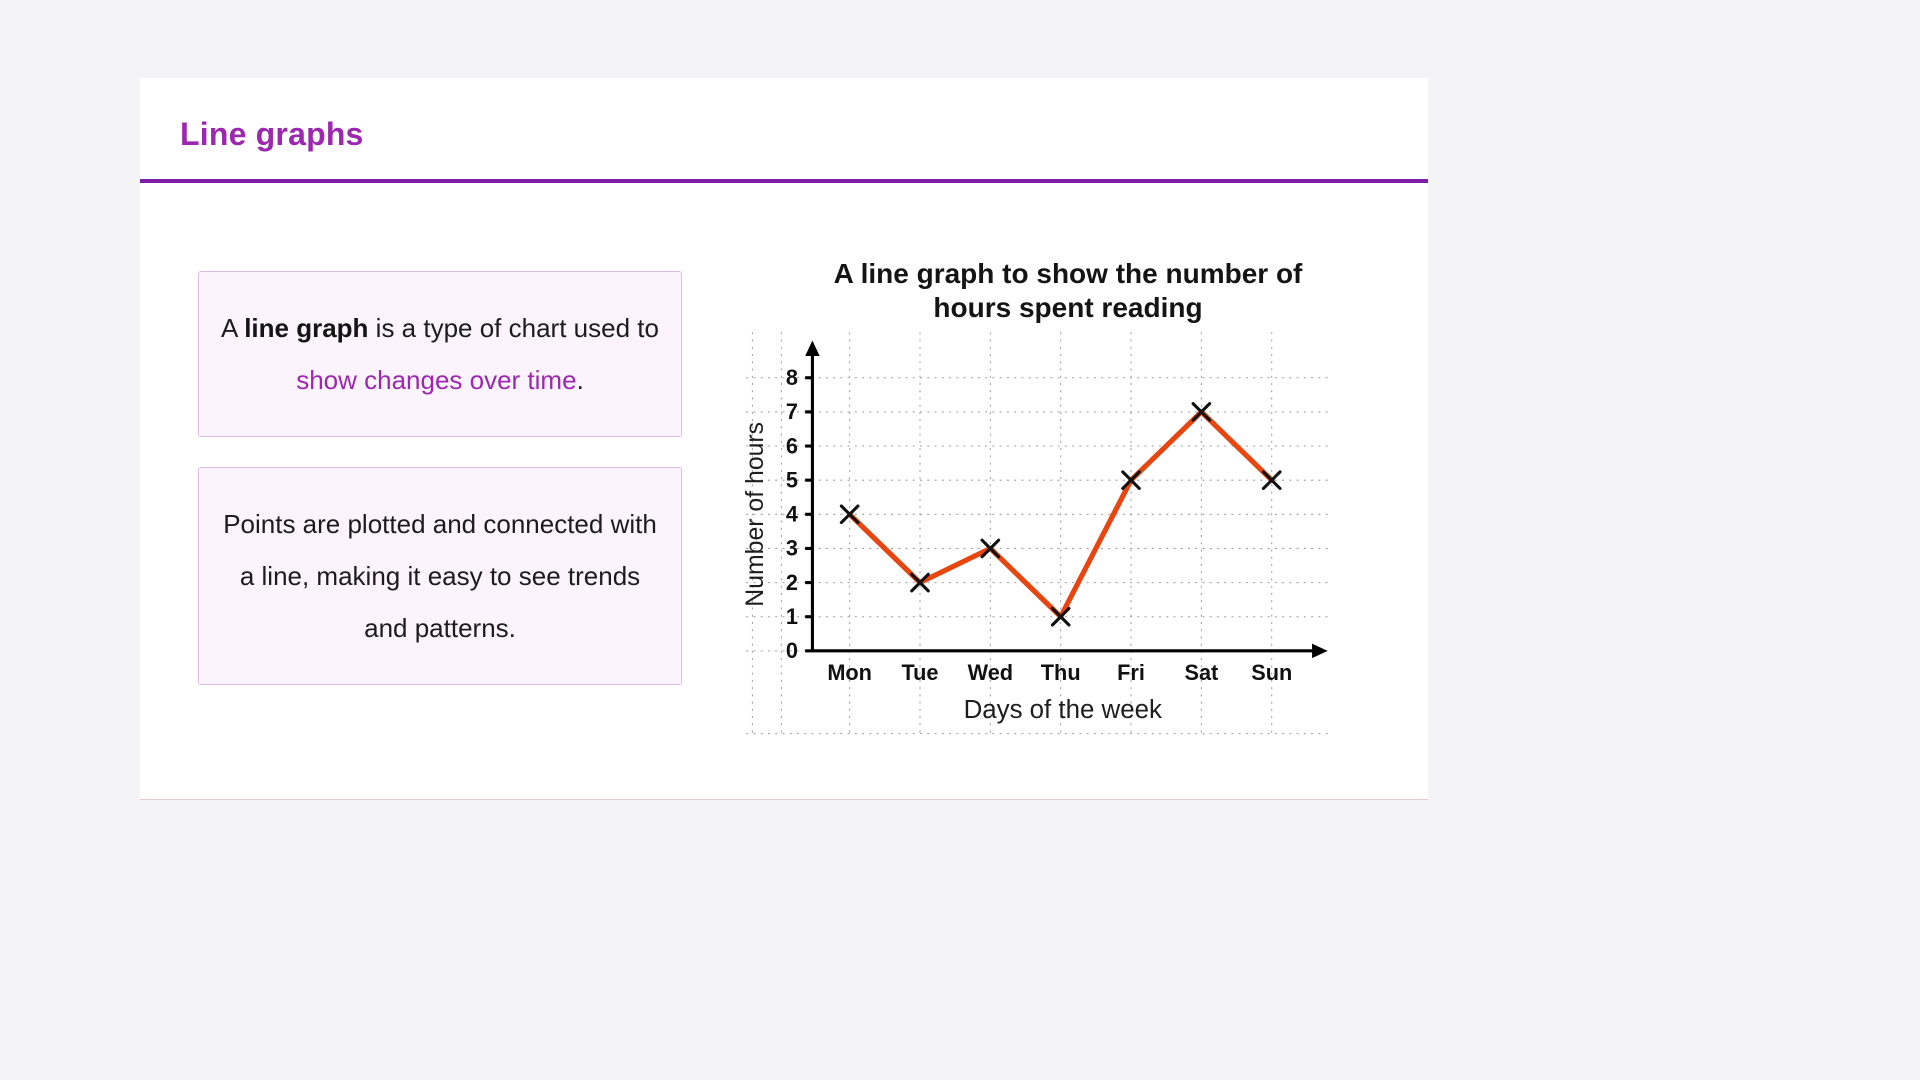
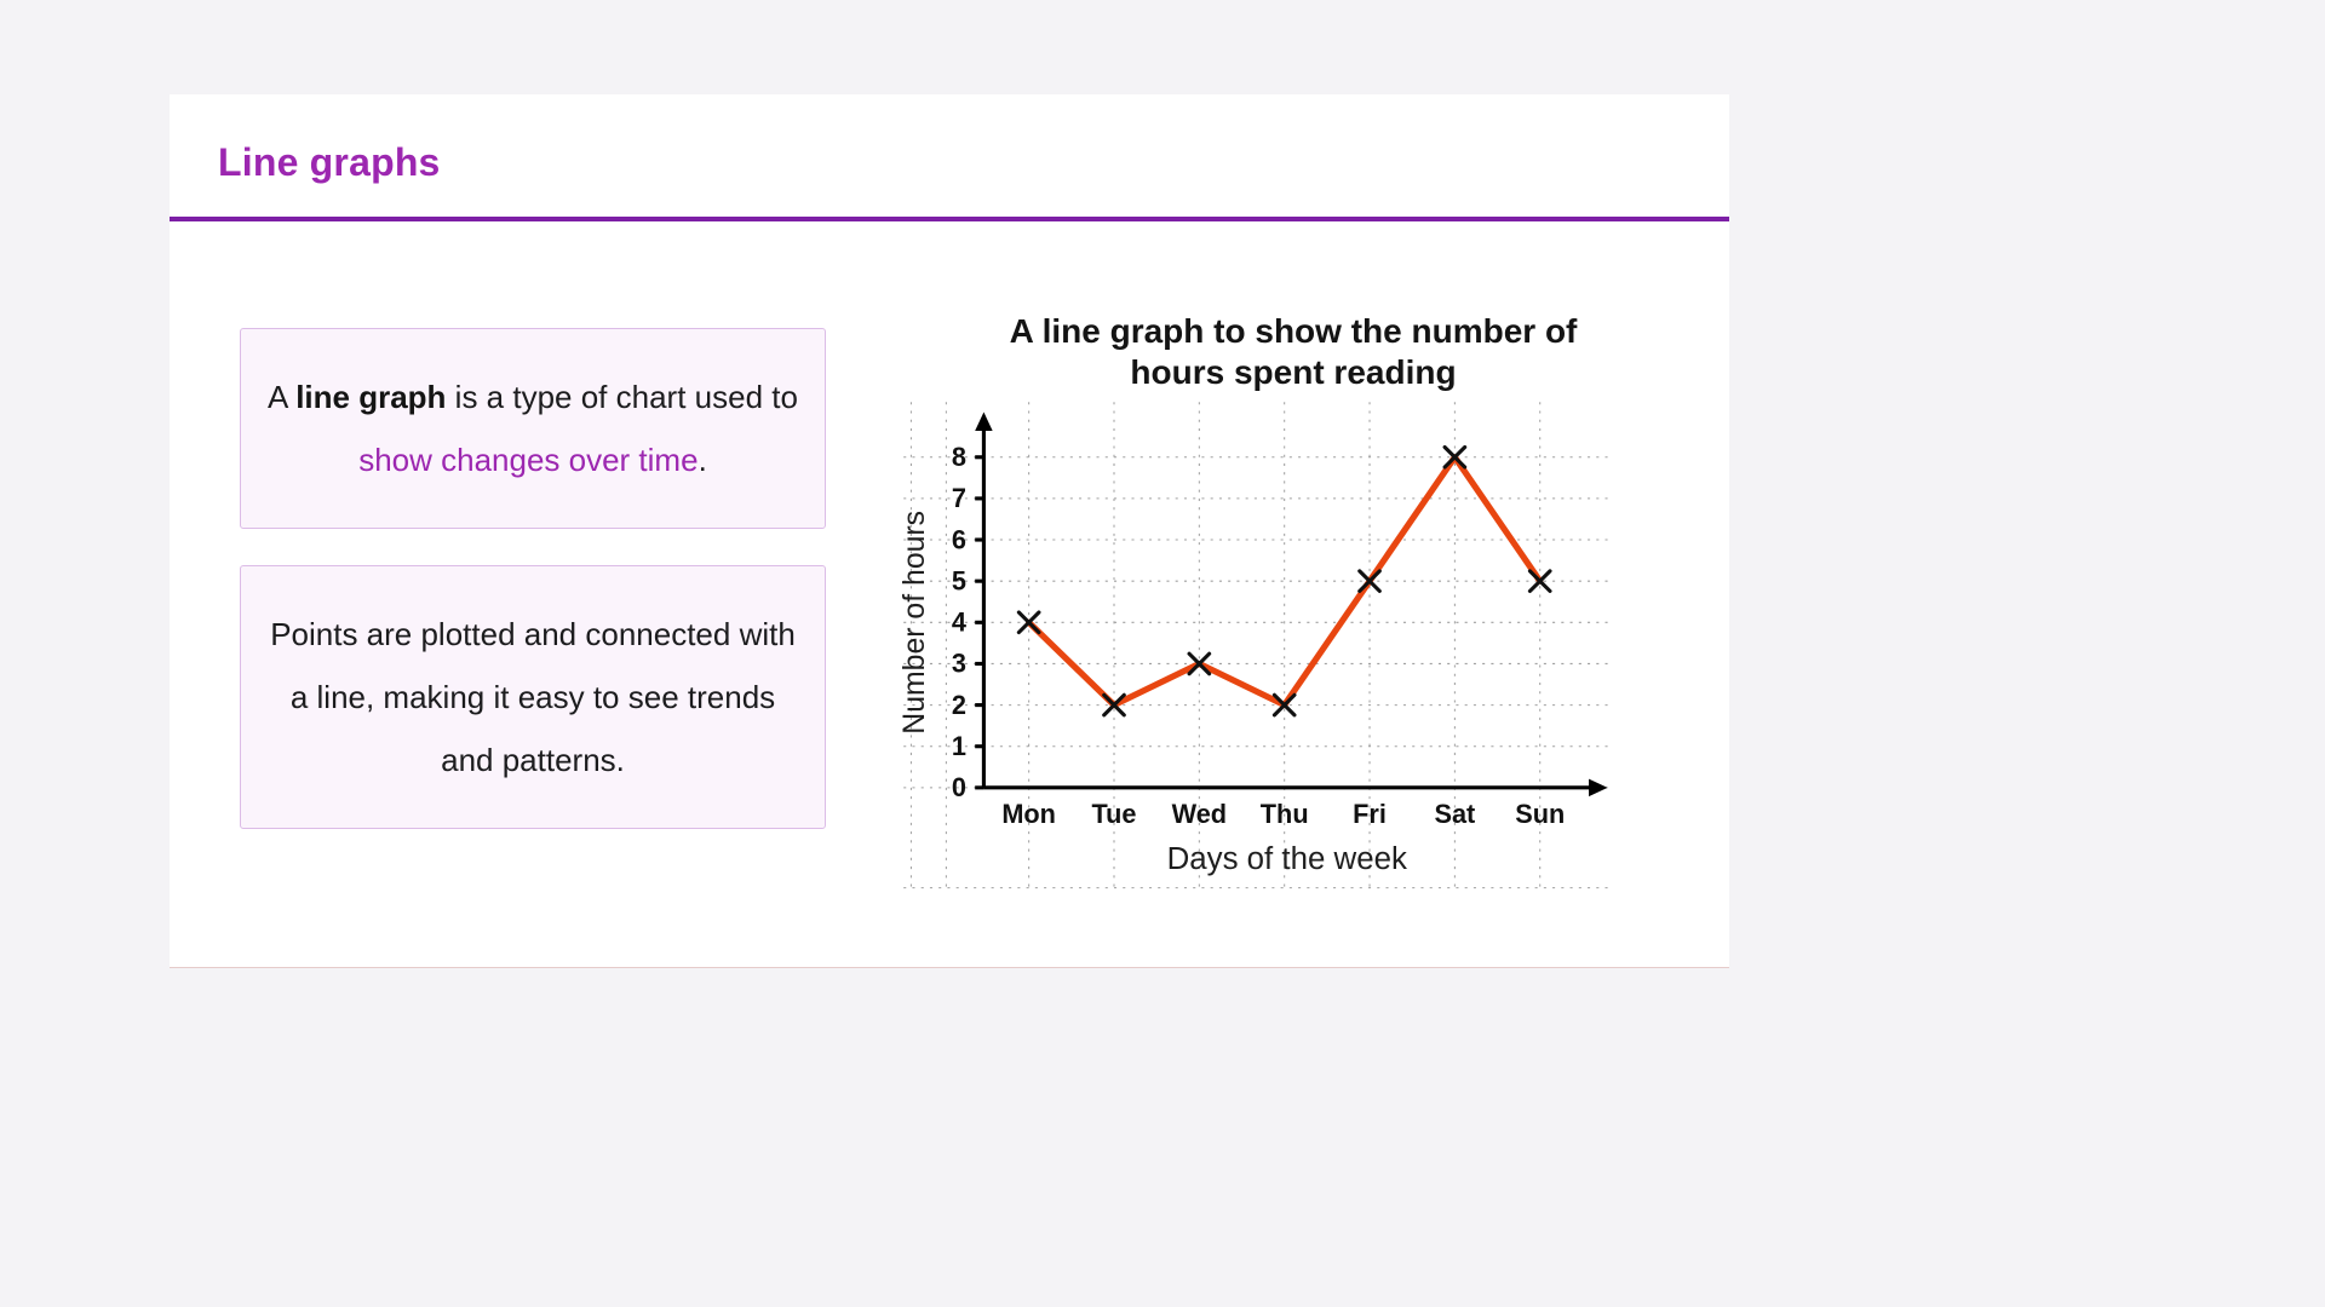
Thu: 1 -> 2
Sat: 7 -> 8
